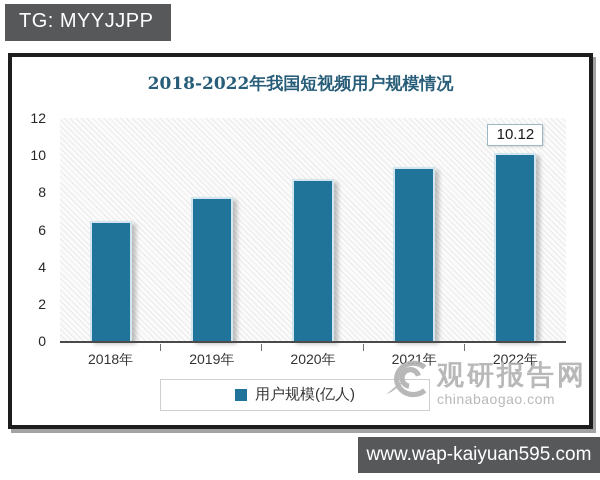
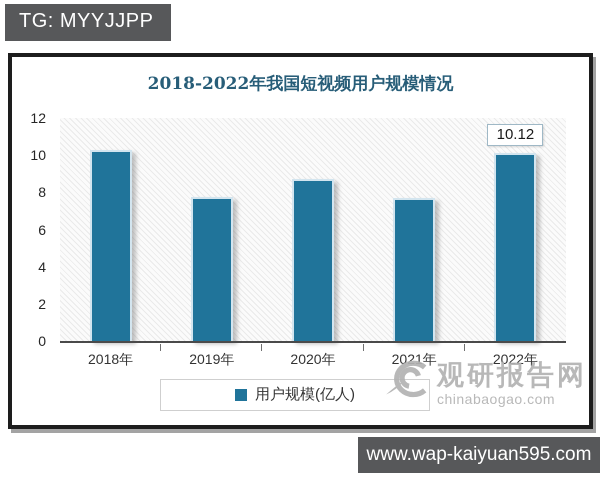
2018年: 6.5 -> 10.3
2021年: 9.3 -> 7.7
